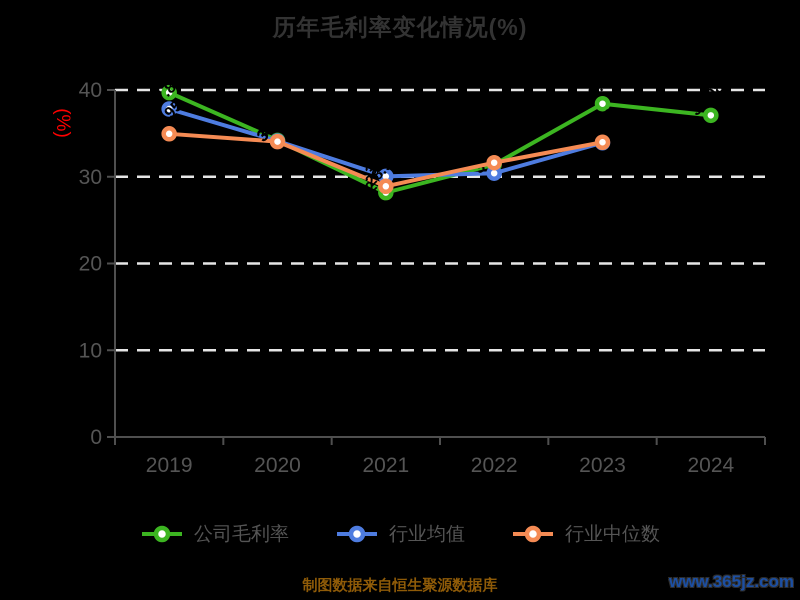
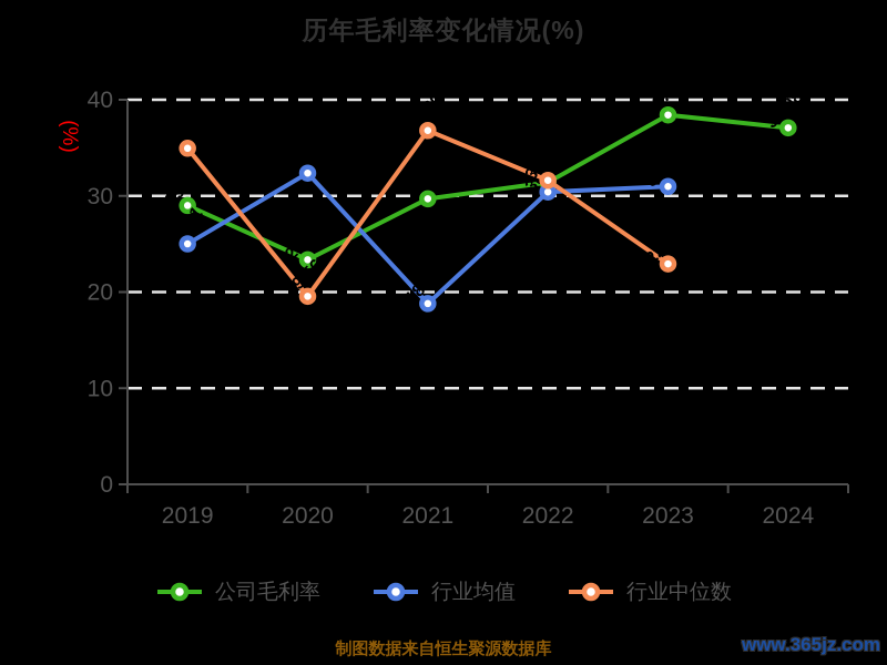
公司毛利率/2019: 39.70 -> 29.00
行业均值/2019: 37.81 -> 25.01
公司毛利率/2020: 34.20 -> 23.36
行业均值/2020: 34.12 -> 32.37
行业中位数/2020: 34.05 -> 19.56
公司毛利率/2021: 28.17 -> 29.70
行业均值/2021: 30.04 -> 18.80
行业中位数/2021: 28.90 -> 36.80
行业均值/2023: 33.92 -> 30.98
行业中位数/2023: 33.98 -> 22.93
